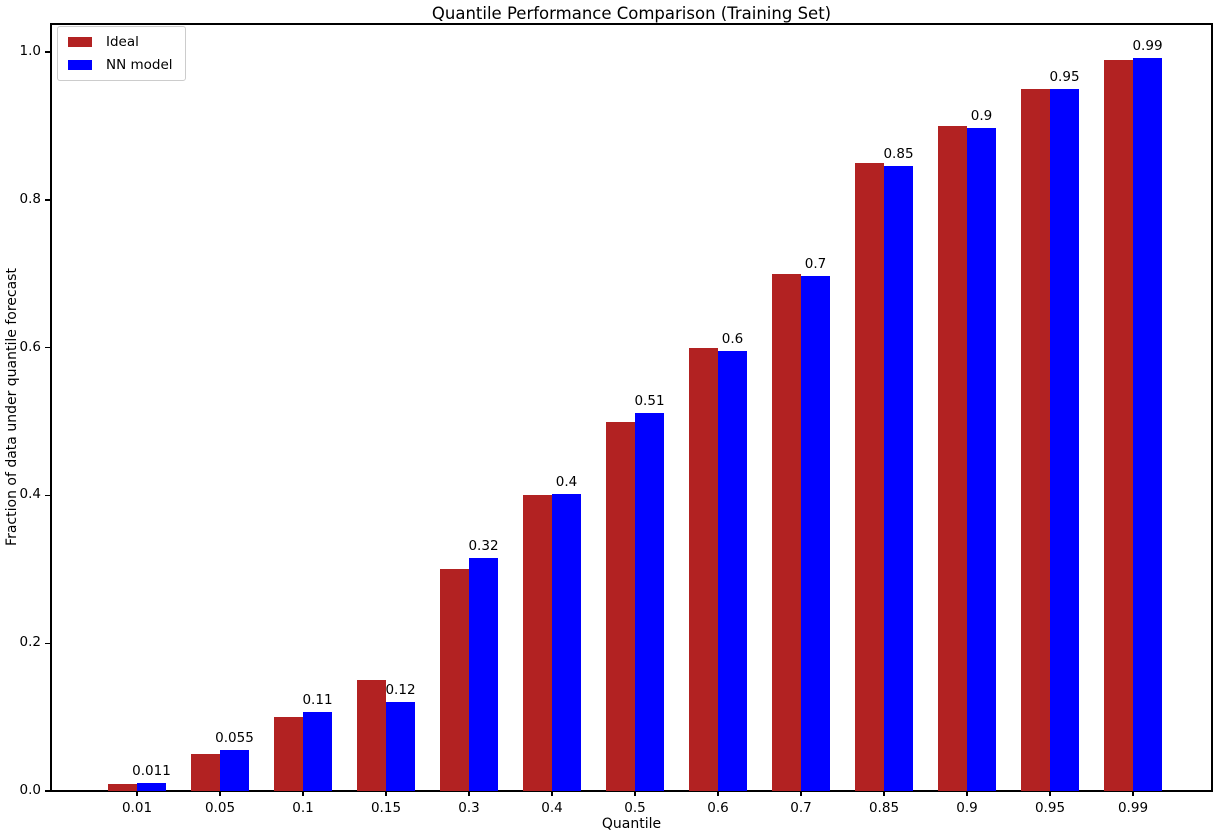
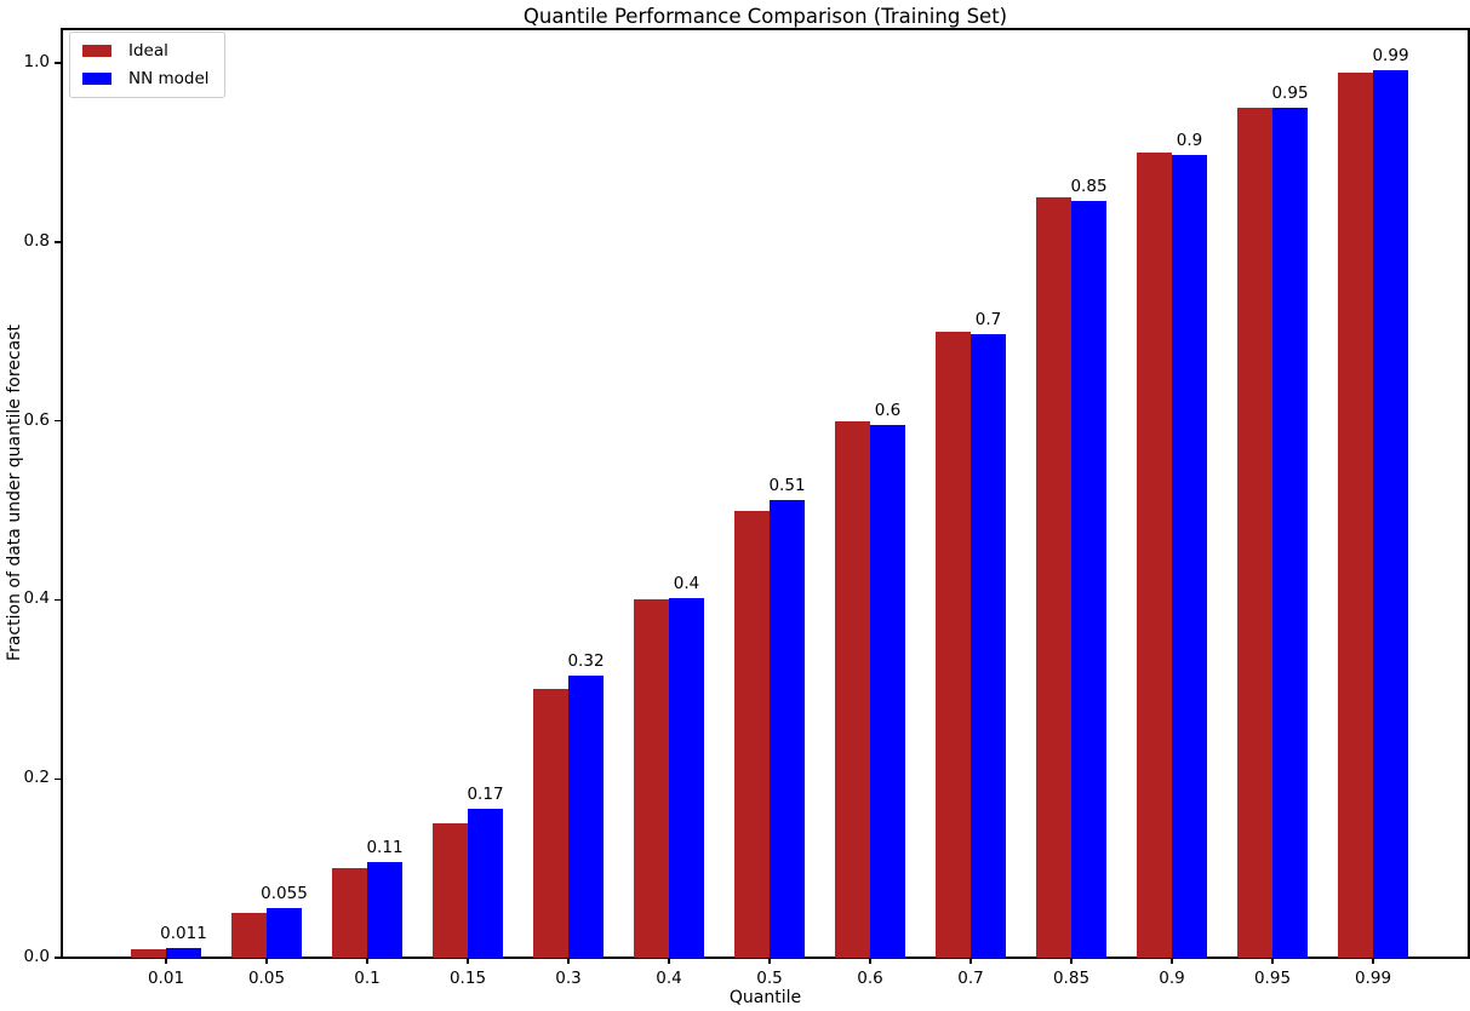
NN model/0.15: 0.12 -> 0.17
